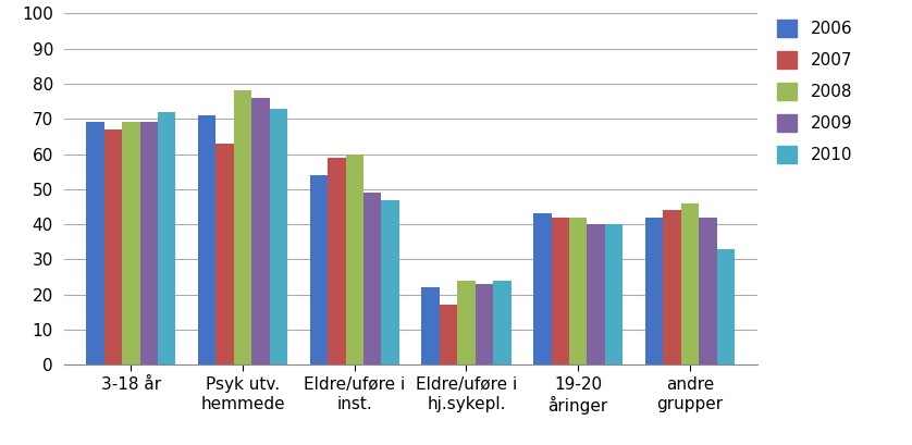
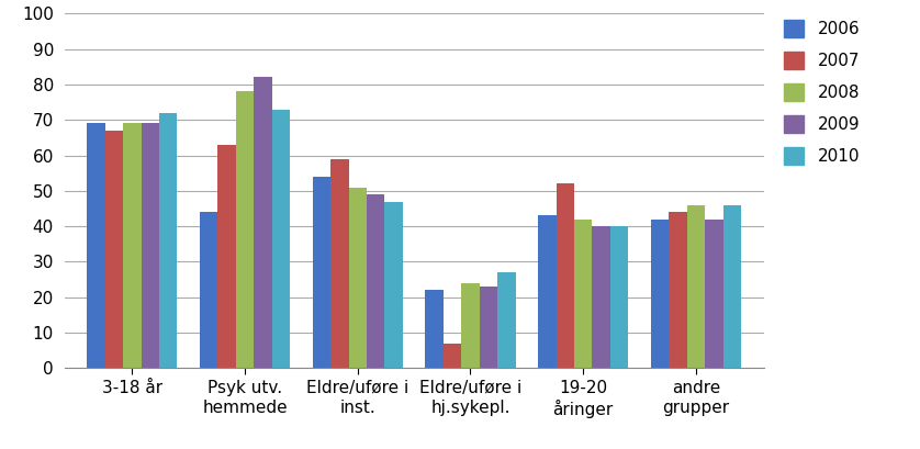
2006/Psyk utv. hemmede: 71 -> 44
2009/Psyk utv. hemmede: 76 -> 82
2008/Eldre/uføre i inst.: 60 -> 51
2007/Eldre/uføre i hj.sykepl.: 17 -> 7
2010/Eldre/uføre i hj.sykepl.: 24 -> 27
2007/19-20 åringer: 42 -> 52
2010/andre grupper: 33 -> 46
